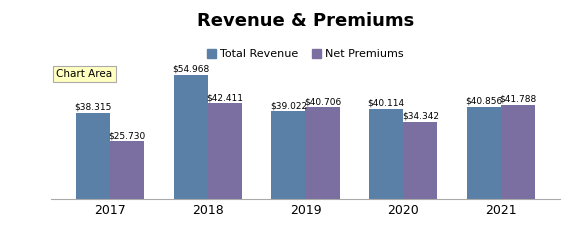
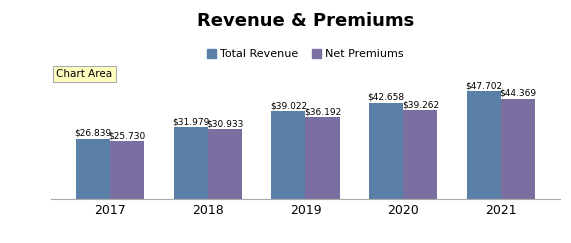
Total Revenue/2017: $38.315 -> $26.839
Total Revenue/2018: $54.968 -> $31.979
Net Premiums/2018: $42.411 -> $30.933
Net Premiums/2019: $40.706 -> $36.192
Total Revenue/2020: $40.114 -> $42.658
Net Premiums/2020: $34.342 -> $39.262
Total Revenue/2021: $40.856 -> $47.702
Net Premiums/2021: $41.788 -> $44.369
